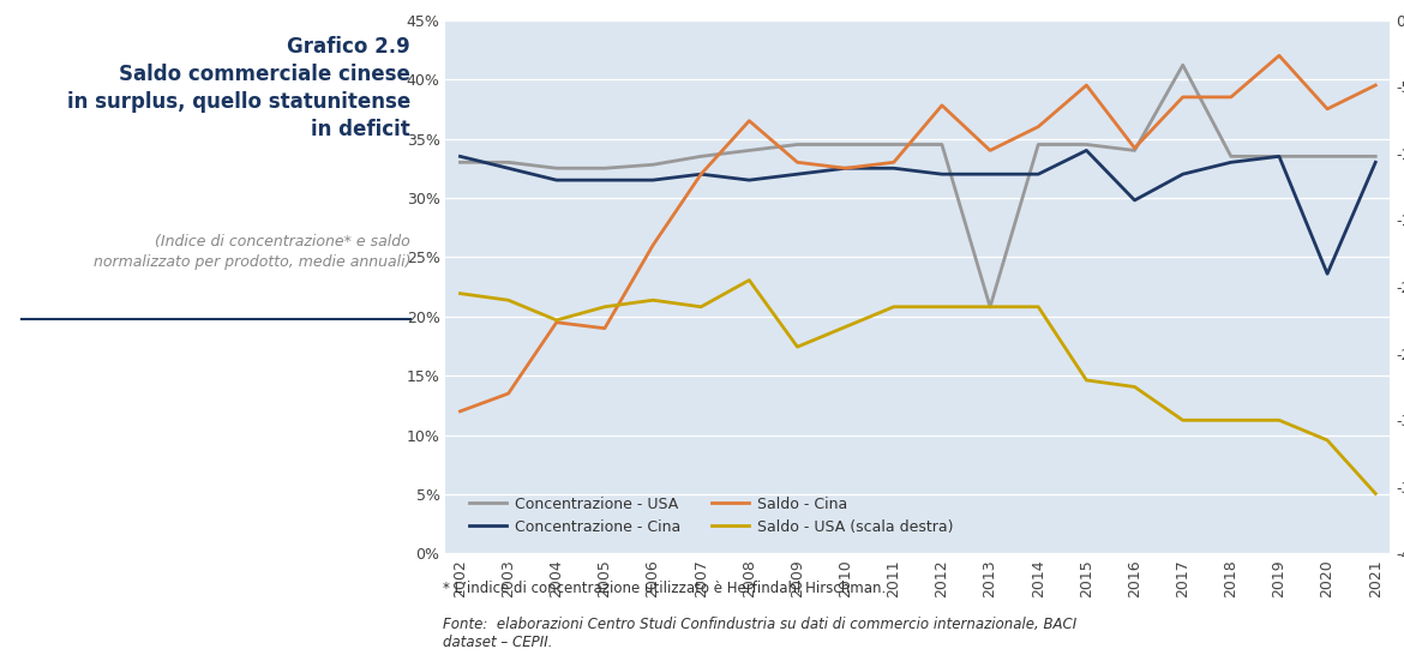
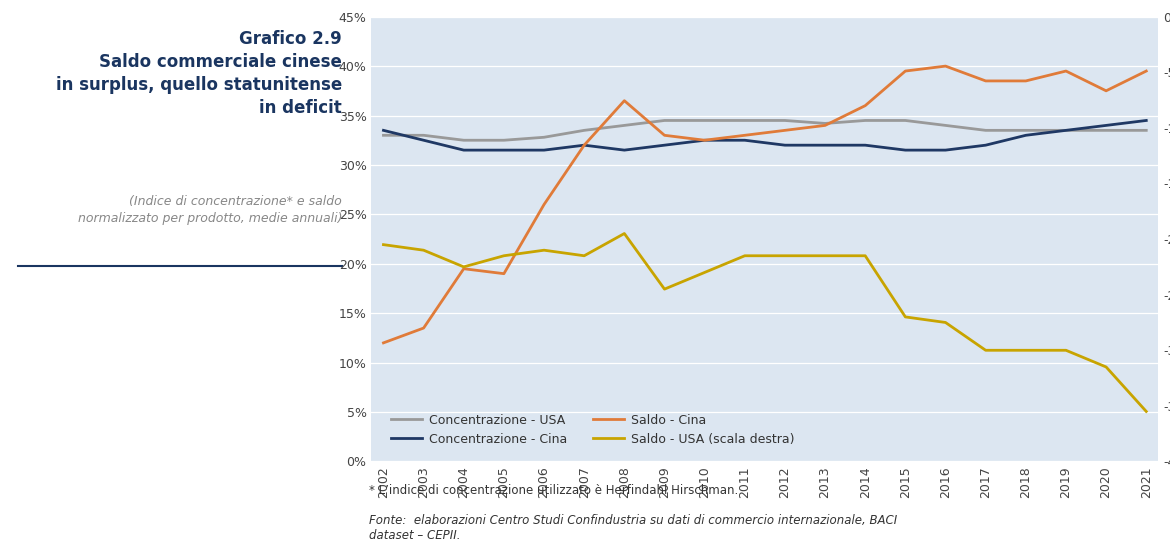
Saldo - Cina/2012: 37.8% -> 33.5%
Concentrazione - USA/2013: 20.8% -> 34.2%
Concentrazione - Cina/2015: 34.0% -> 31.5%
Concentrazione - Cina/2016: 29.8% -> 31.5%
Saldo - Cina/2016: 34.2% -> 40.0%
Concentrazione - USA/2017: 41.2% -> 33.5%
Saldo - Cina/2019: 42.0% -> 39.5%
Concentrazione - Cina/2020: 23.6% -> 34.0%
Concentrazione - Cina/2021: 33.0% -> 34.5%
